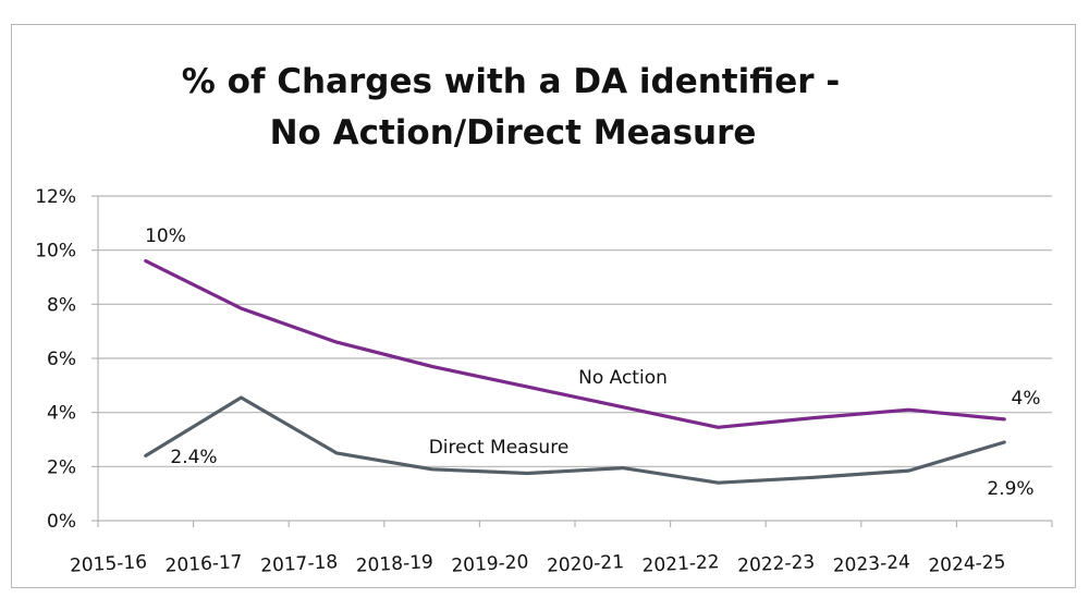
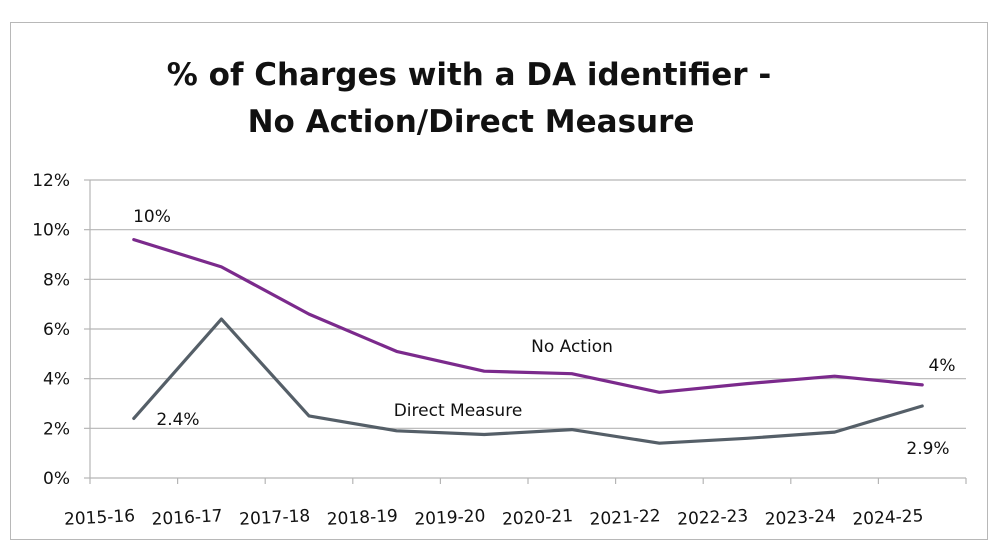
No Action/2016-17: 7.8% -> 8.5%
Direct Measure/2016-17: 4.5% -> 6.4%
No Action/2018-19: 5.7% -> 5.1%
No Action/2019-20: 5.0% -> 4.3%
